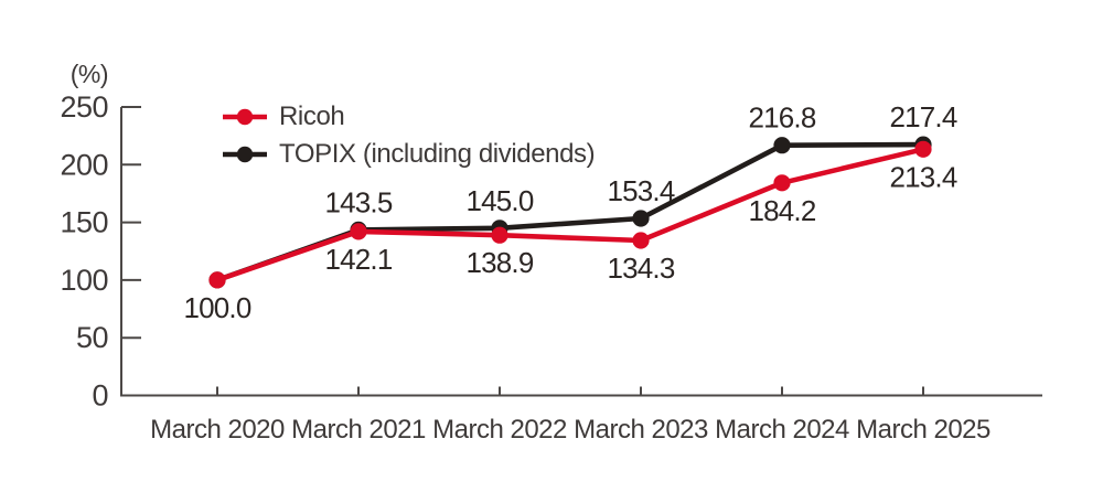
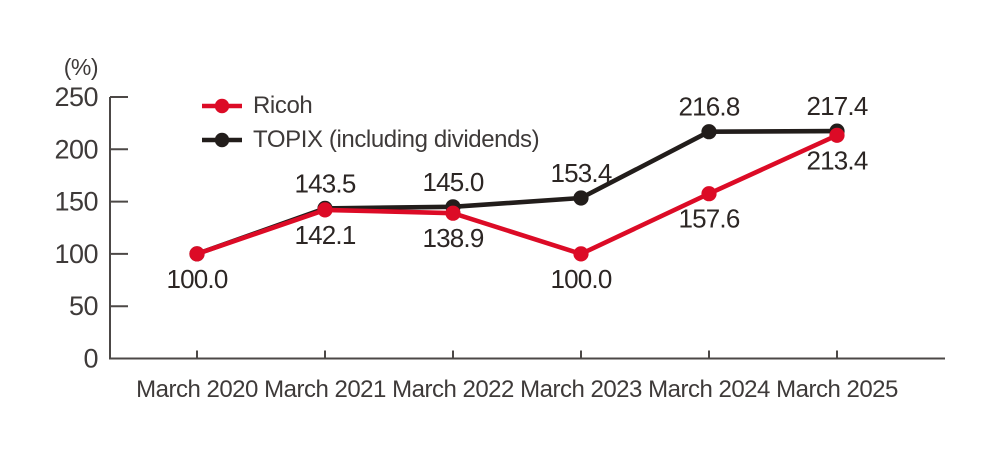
Ricoh/March 2023: 134.3 -> 100.0
Ricoh/March 2024: 184.2 -> 157.6
